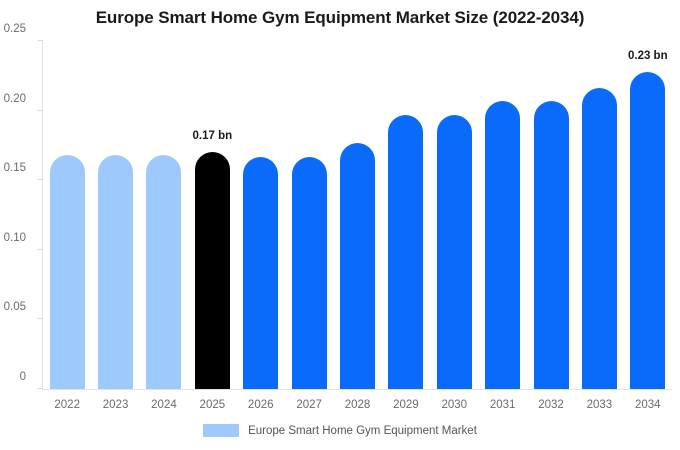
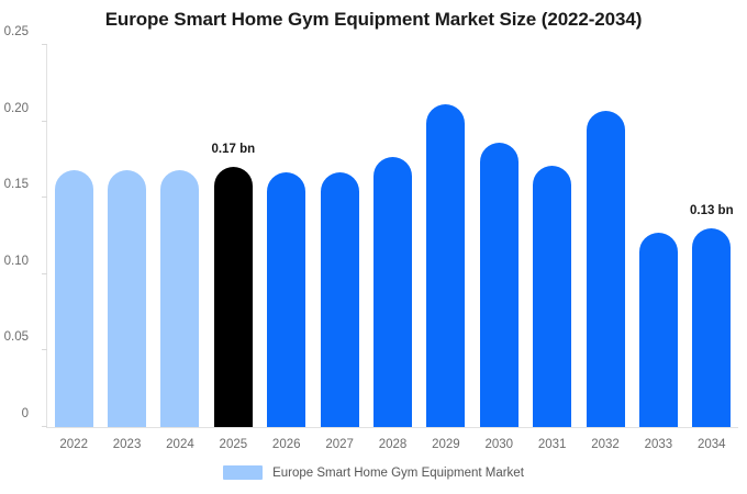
2029: 0.197 -> 0.211
2030: 0.197 -> 0.186
2031: 0.207 -> 0.171
2033: 0.216 -> 0.127
2034: 0.23 -> 0.13
